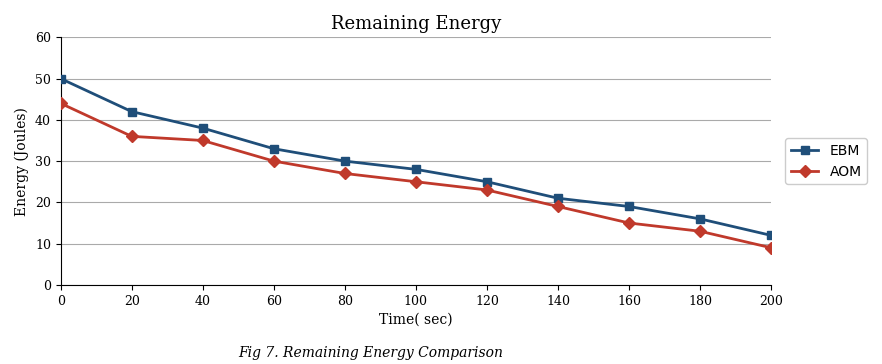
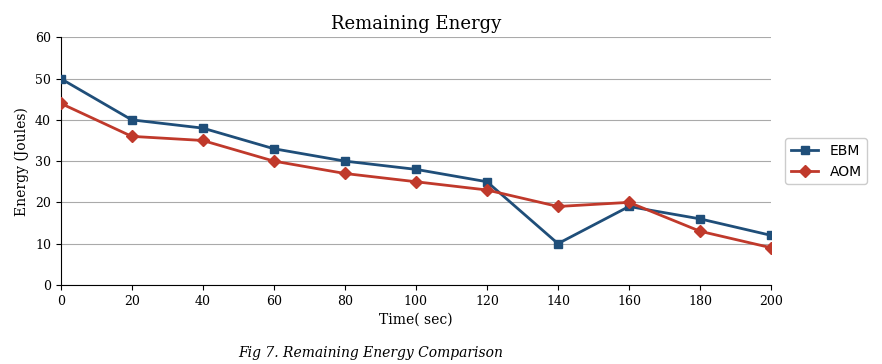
EBM/20: 42 -> 40
EBM/140: 21 -> 10
AOM/160: 15 -> 20
